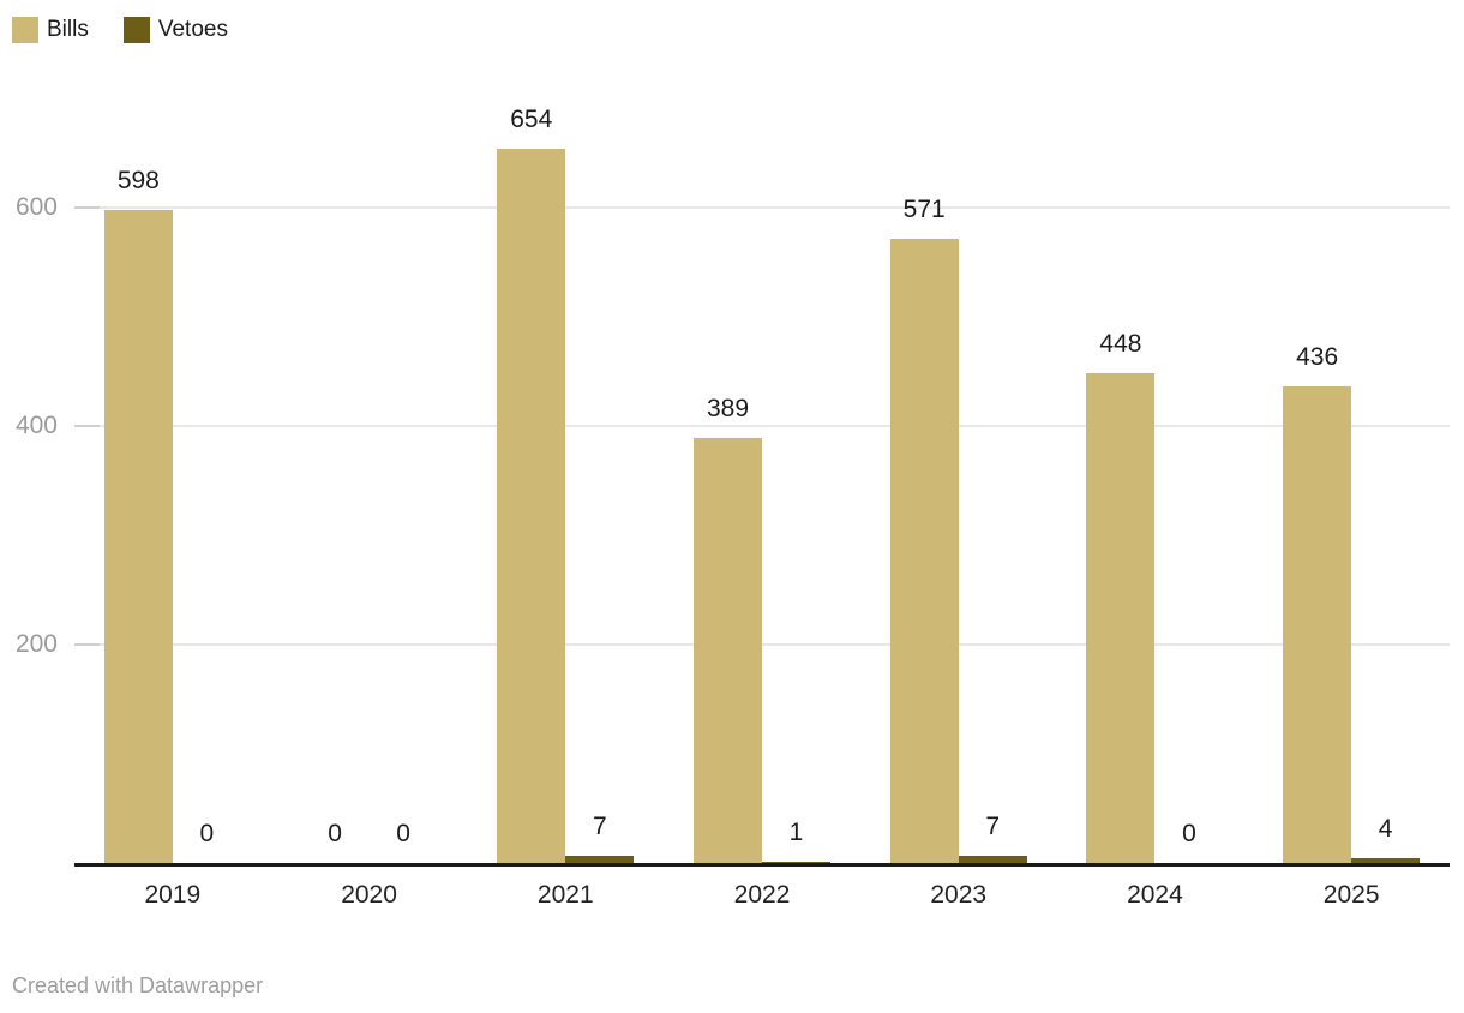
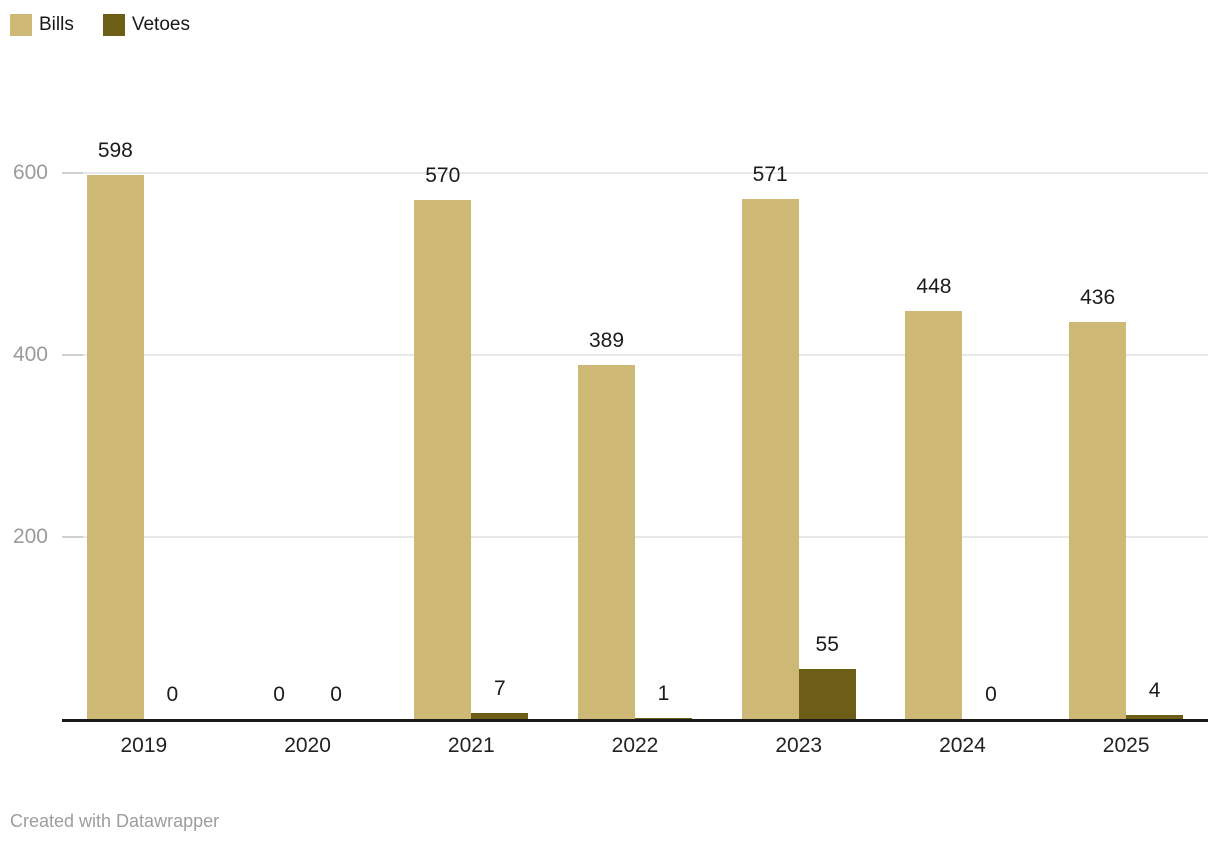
Bills/2021: 654 -> 570
Vetoes/2023: 7 -> 55
